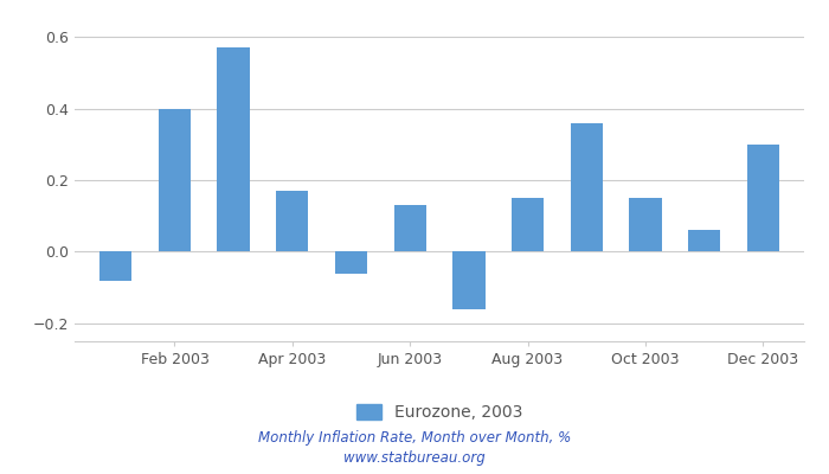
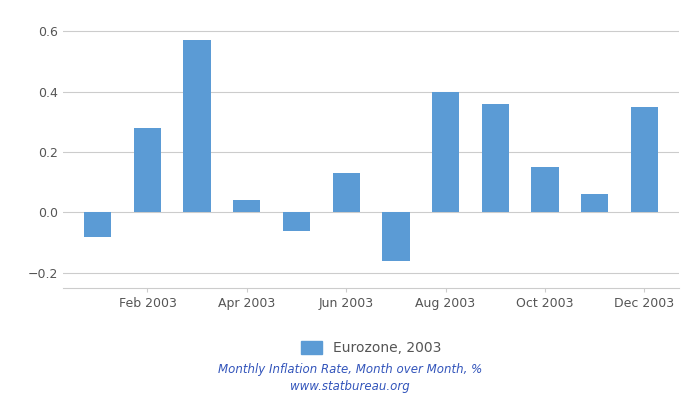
Feb 2003: 0.40 -> 0.28
Apr 2003: 0.17 -> 0.04
Aug 2003: 0.15 -> 0.40
Dec 2003: 0.30 -> 0.35
